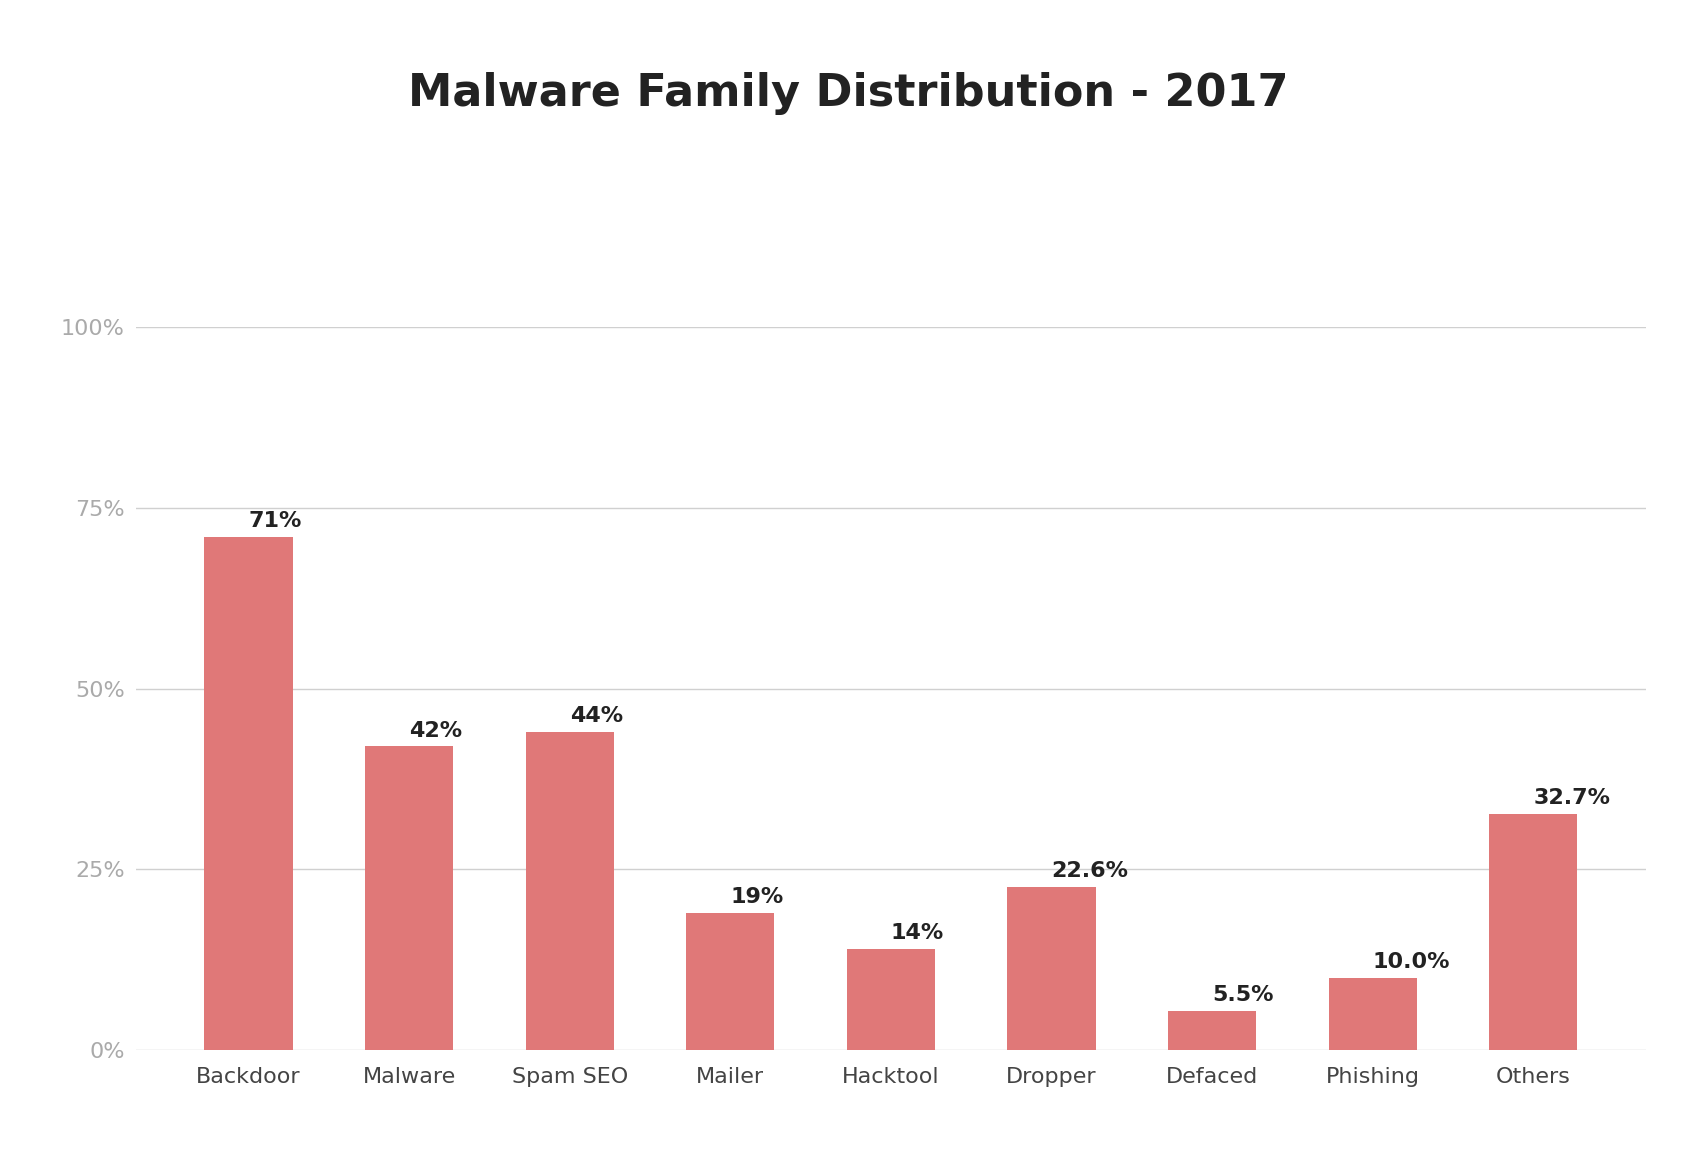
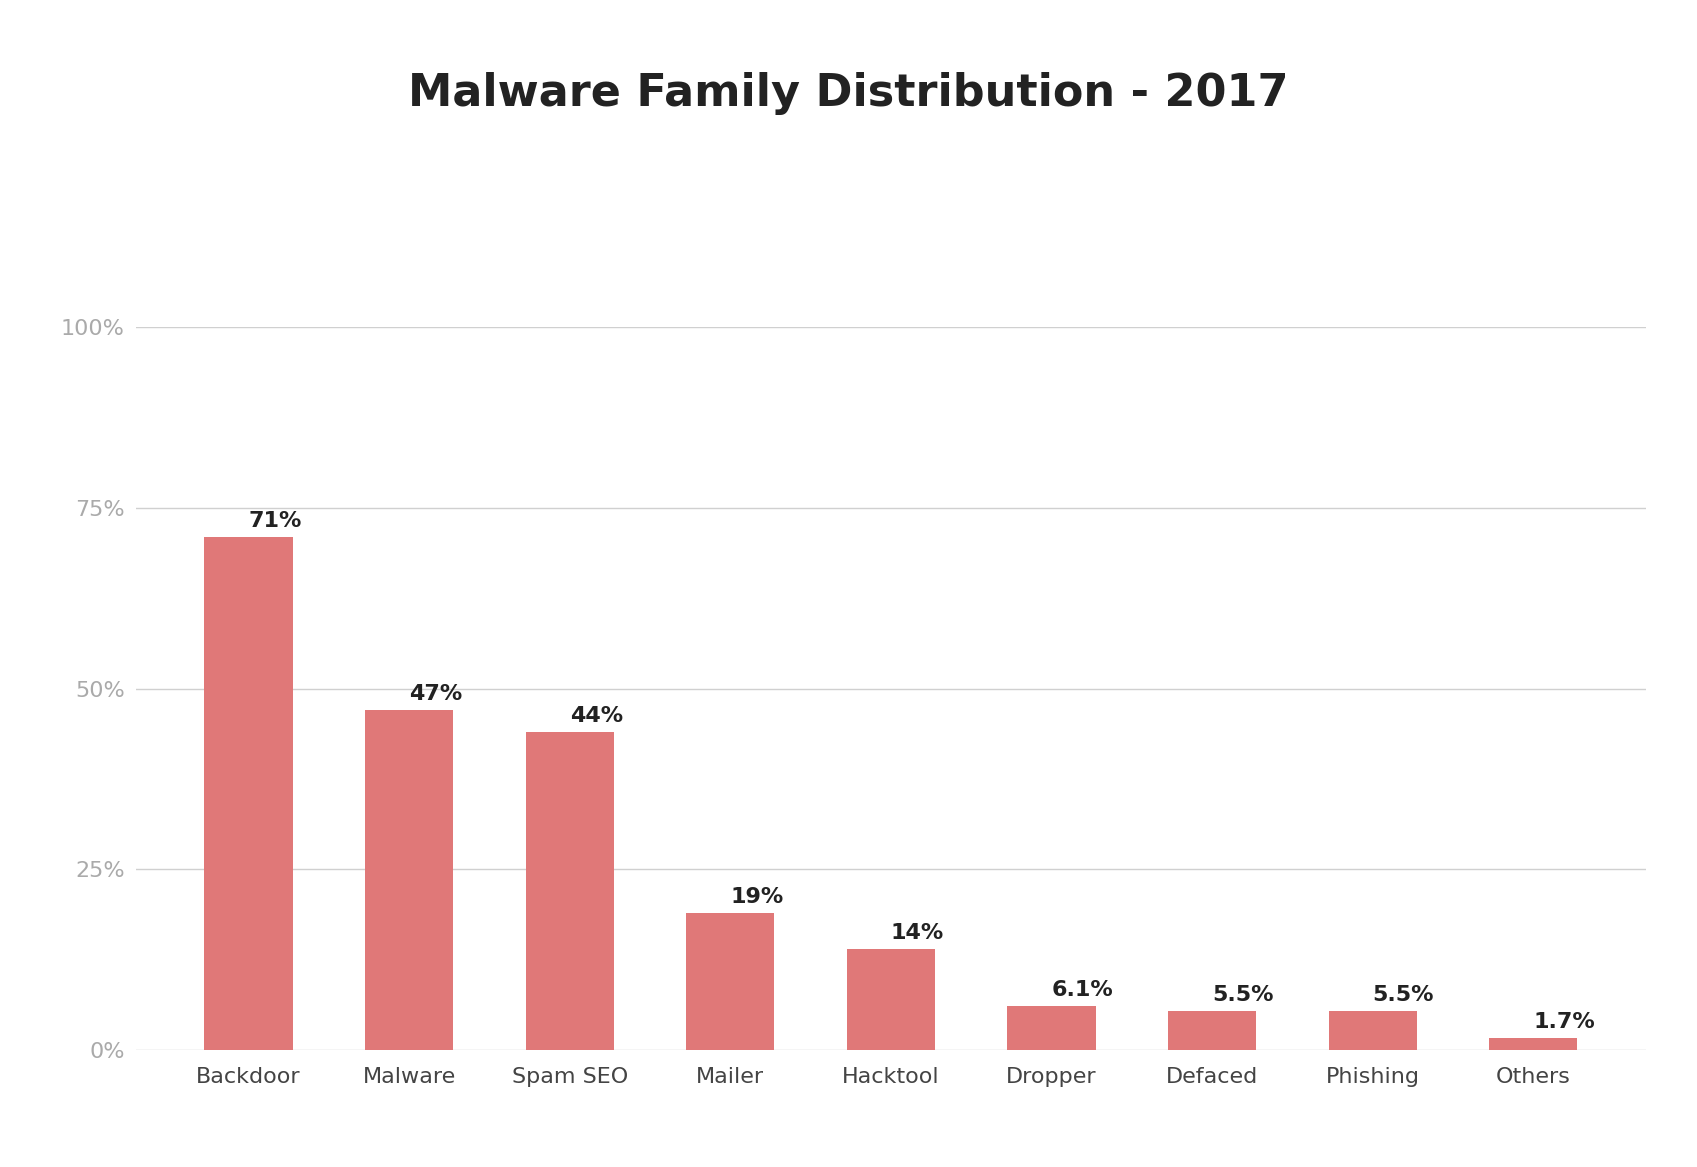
Malware: 42% -> 47%
Dropper: 22.6% -> 6.1%
Phishing: 10.0% -> 5.5%
Others: 32.7% -> 1.7%
